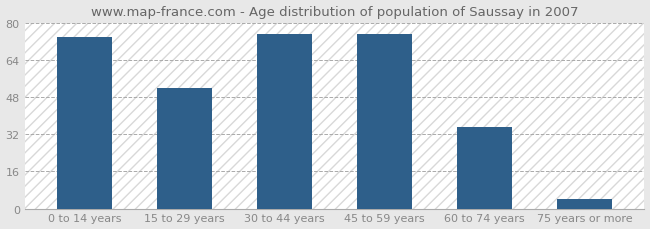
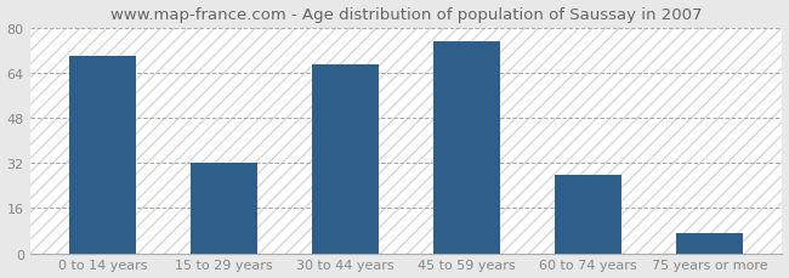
0 to 14 years: 74 -> 70
15 to 29 years: 52 -> 32
30 to 44 years: 75 -> 67
60 to 74 years: 35 -> 28
75 years or more: 4 -> 7
